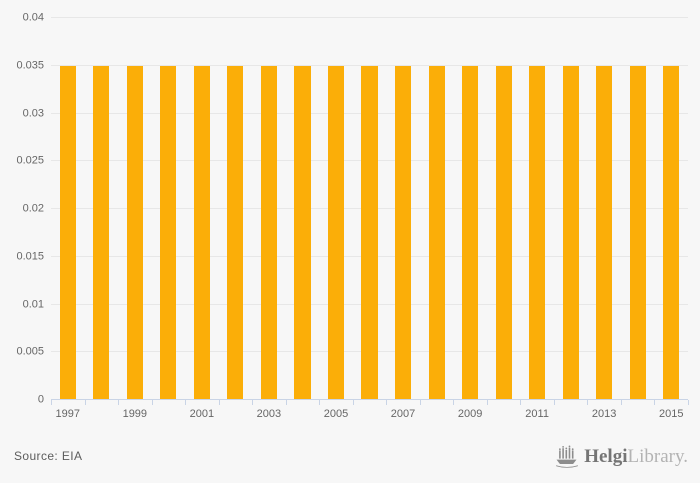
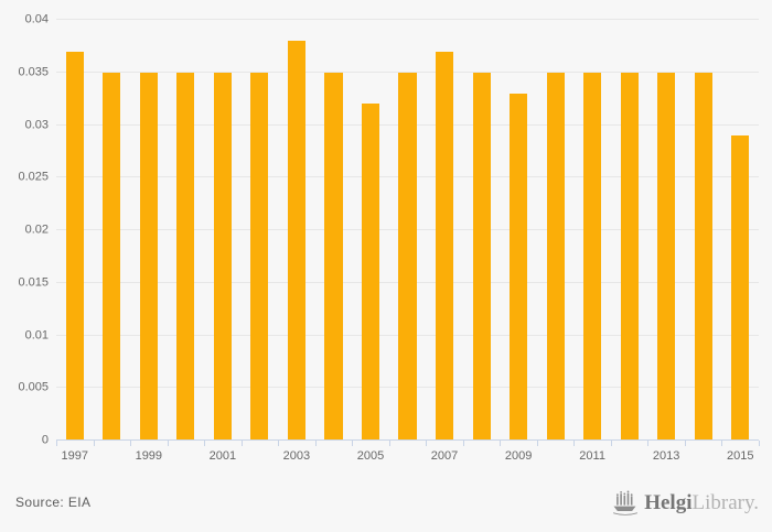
1997: 0.035 -> 0.037
2003: 0.035 -> 0.038
2005: 0.035 -> 0.032
2007: 0.035 -> 0.037
2009: 0.035 -> 0.033
2015: 0.035 -> 0.029
